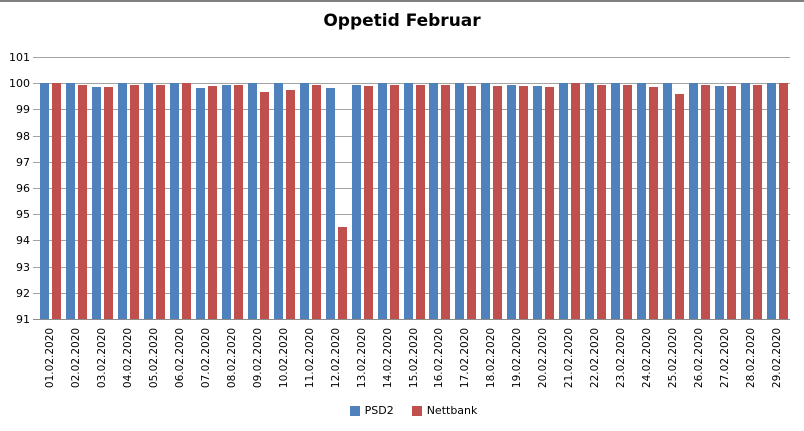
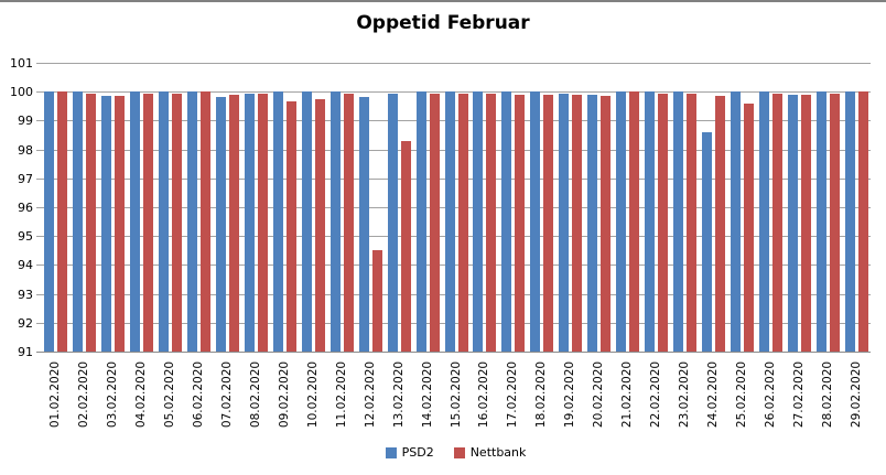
Nettbank/13.02.2020: 99.9 -> 98.3
PSD2/24.02.2020: 100.0 -> 98.6
